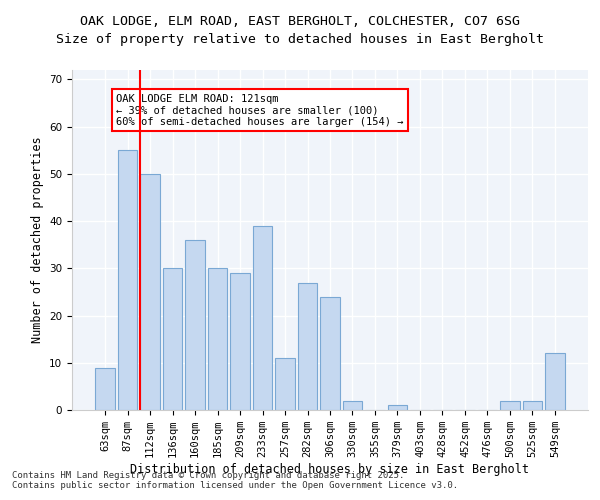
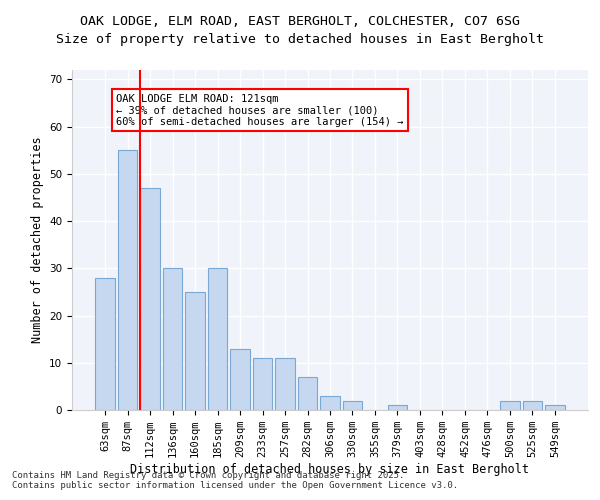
63sqm: 9 -> 28
112sqm: 50 -> 47
160sqm: 36 -> 25
209sqm: 29 -> 13
233sqm: 39 -> 11
282sqm: 27 -> 7
306sqm: 24 -> 3
549sqm: 12 -> 1
